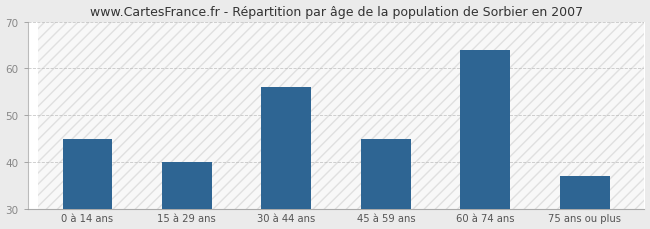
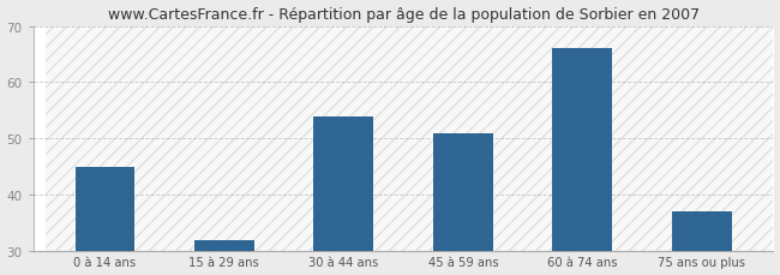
15 à 29 ans: 40 -> 32
30 à 44 ans: 56 -> 54
45 à 59 ans: 45 -> 51
60 à 74 ans: 64 -> 66
